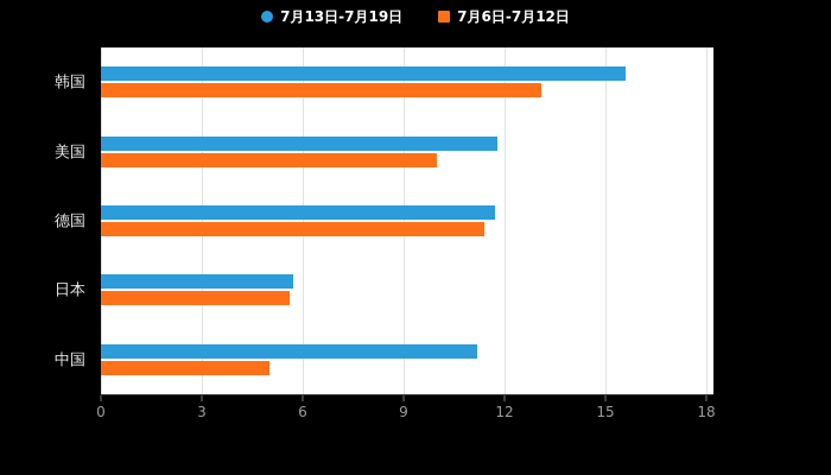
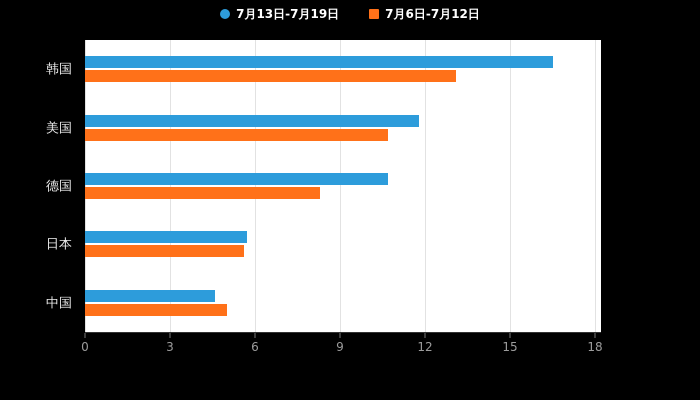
7月13日-7月19日/韩国: 15.6 -> 16.5
7月6日-7月12日/美国: 10.0 -> 10.7
7月13日-7月19日/德国: 11.7 -> 10.7
7月6日-7月12日/德国: 11.4 -> 8.3
7月13日-7月19日/中国: 11.2 -> 4.6
